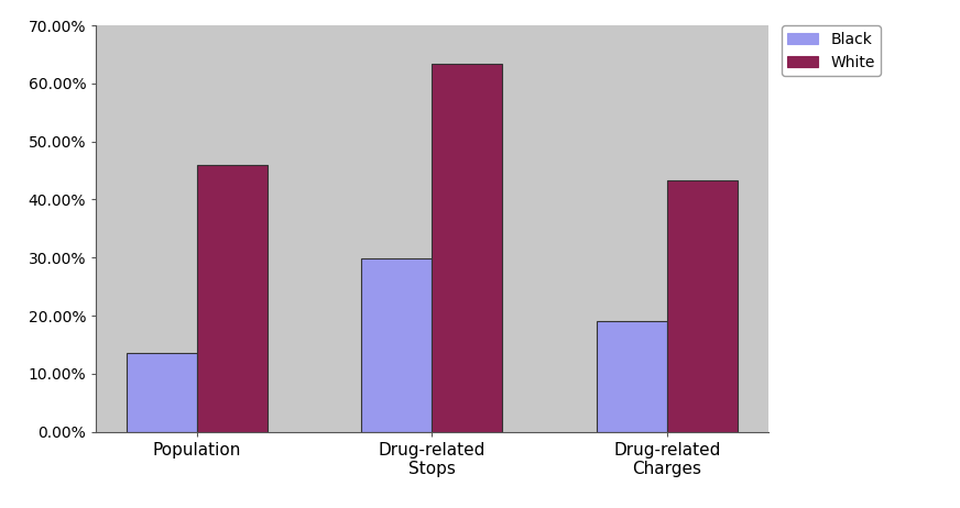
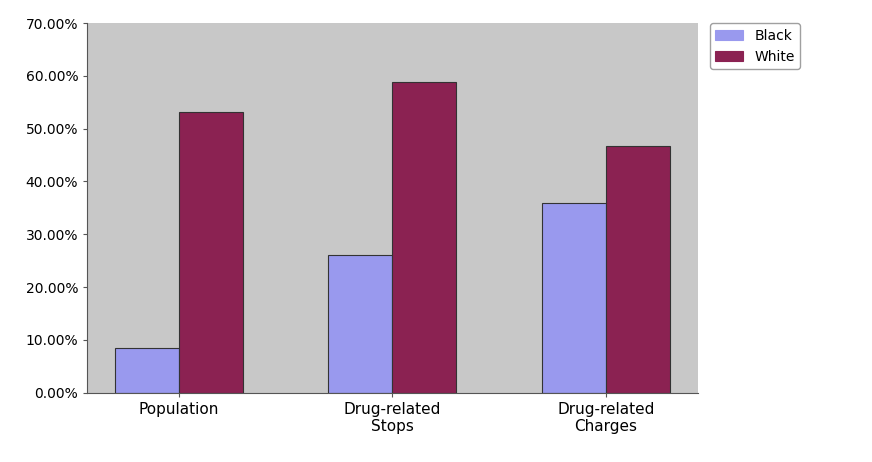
Black/Population: 13.6% -> 8.4%
White/Population: 46.0% -> 53.1%
Black/Drug-related Stops: 29.8% -> 26.0%
White/Drug-related Stops: 63.4% -> 58.9%
Black/Drug-related Charges: 19.0% -> 36.0%
White/Drug-related Charges: 43.4% -> 46.7%
